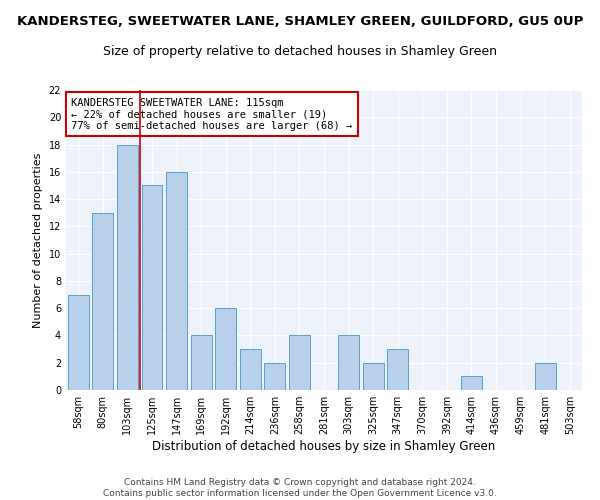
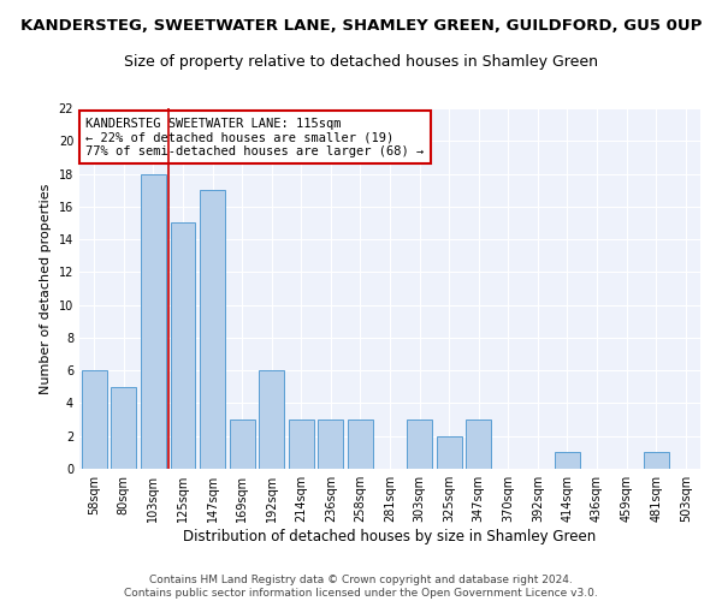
58sqm: 7 -> 6
80sqm: 13 -> 5
147sqm: 16 -> 17
169sqm: 4 -> 3
236sqm: 2 -> 3
258sqm: 4 -> 3
303sqm: 4 -> 3
481sqm: 2 -> 1
